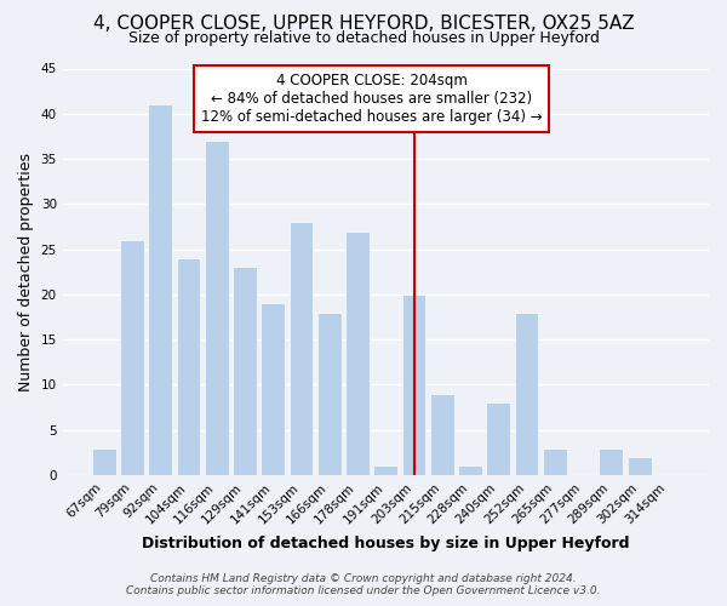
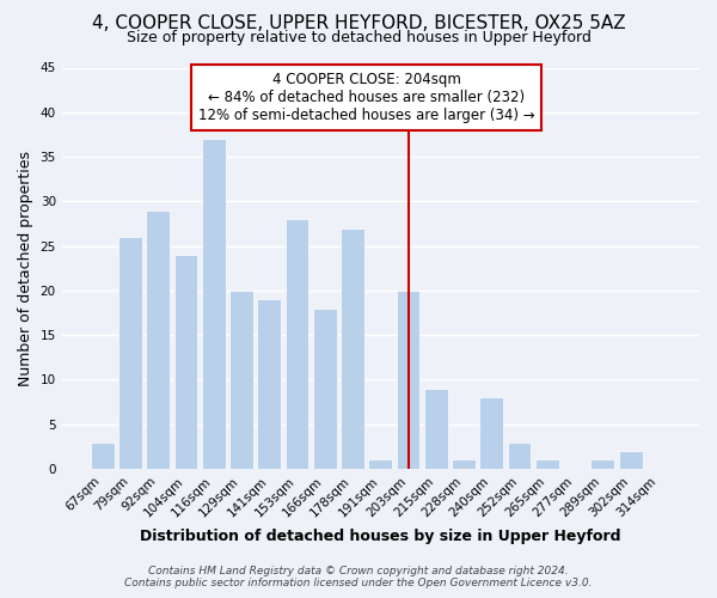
92sqm: 41 -> 29
129sqm: 23 -> 20
252sqm: 18 -> 3
265sqm: 3 -> 1
289sqm: 3 -> 1
